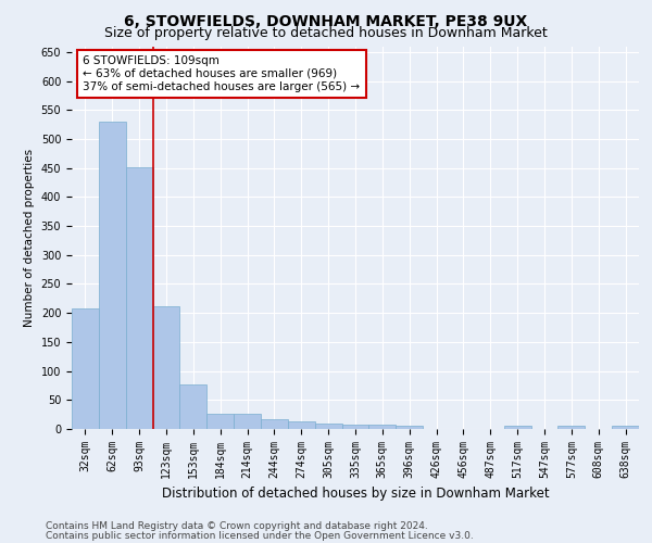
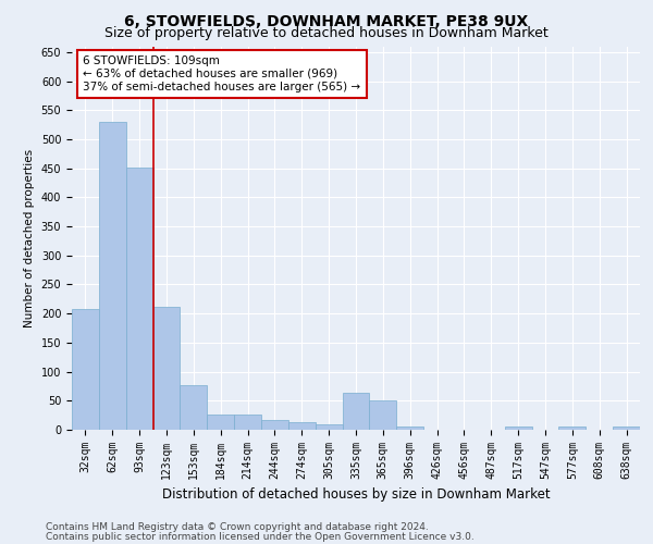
335sqm: 7 -> 64
365sqm: 7 -> 50
